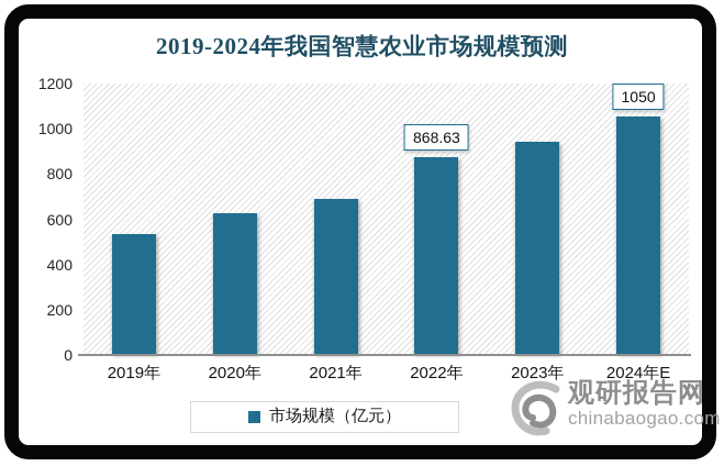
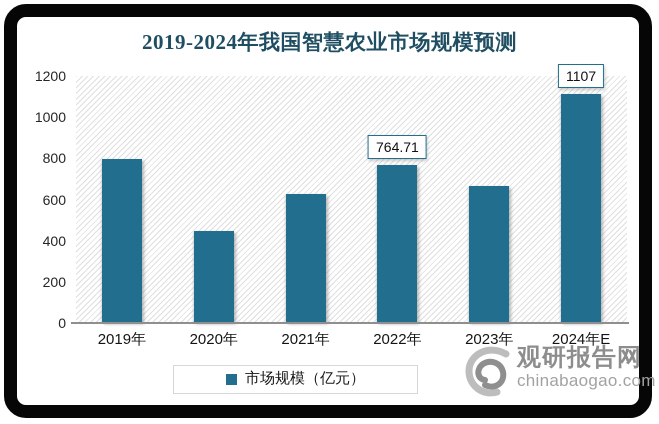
2019年: 530 -> 790
2020年: 620 -> 440
2021年: 680 -> 620
2022年: 868.63 -> 764.71
2023年: 940 -> 660
2024年E: 1050 -> 1107
